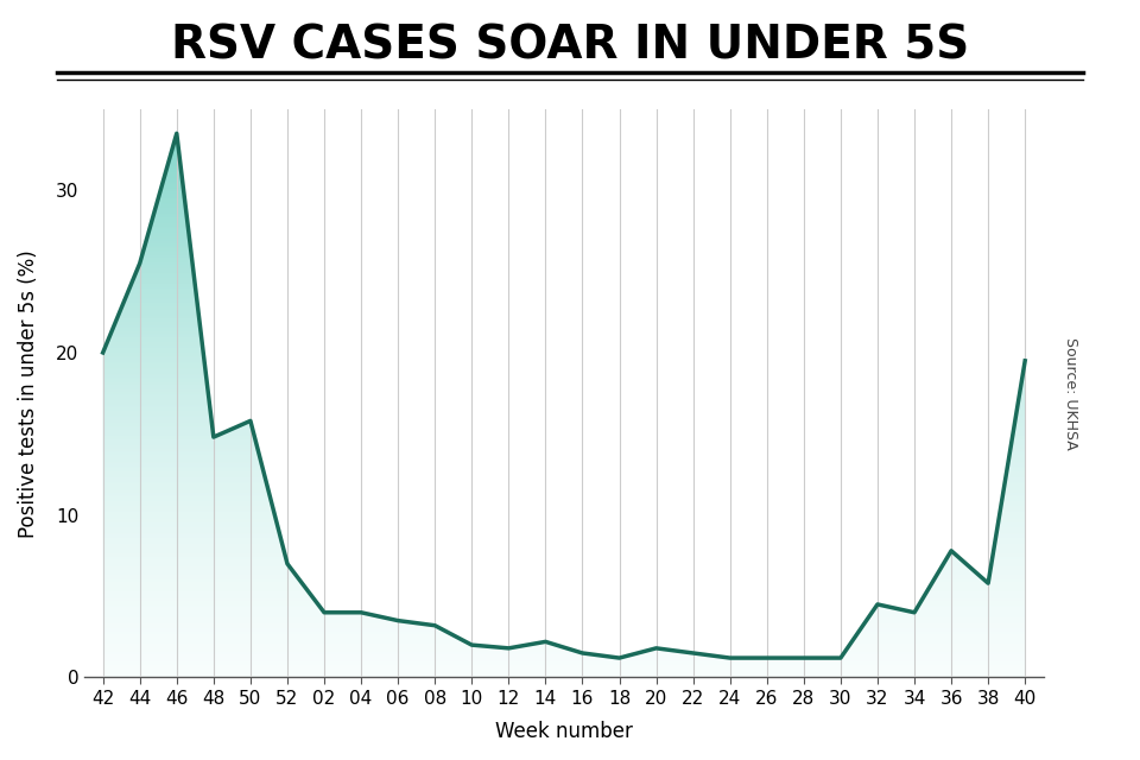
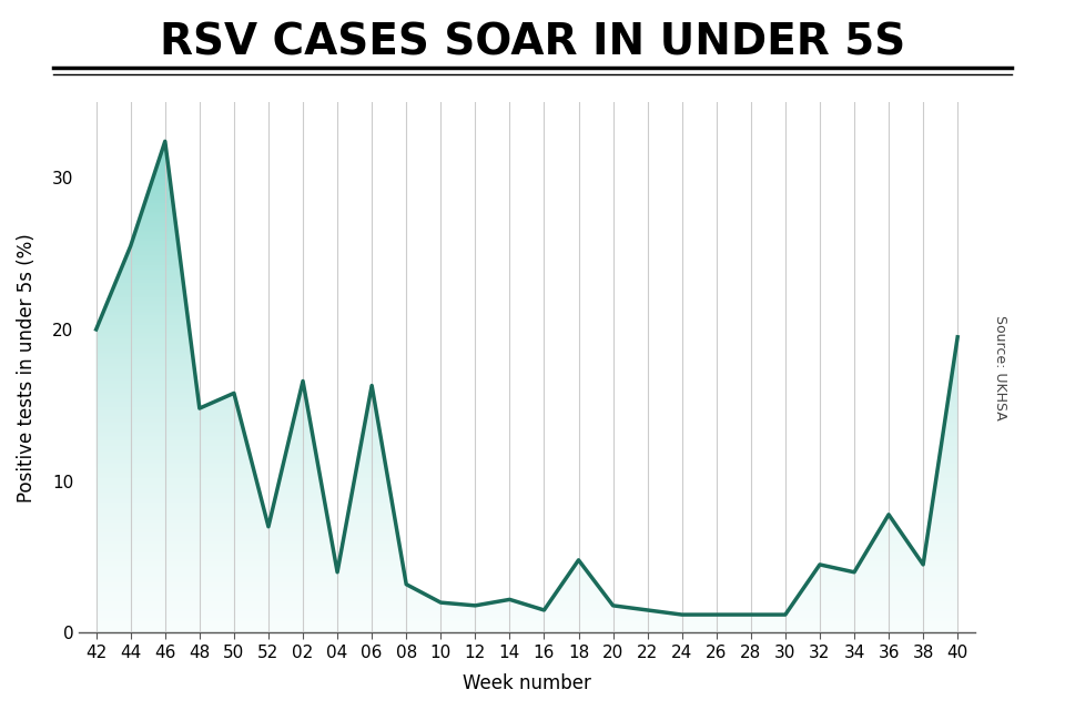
46: 33.5 -> 32.4
02: 4.0 -> 16.6
06: 3.5 -> 16.3
18: 1.2 -> 4.8
38: 5.8 -> 4.5
